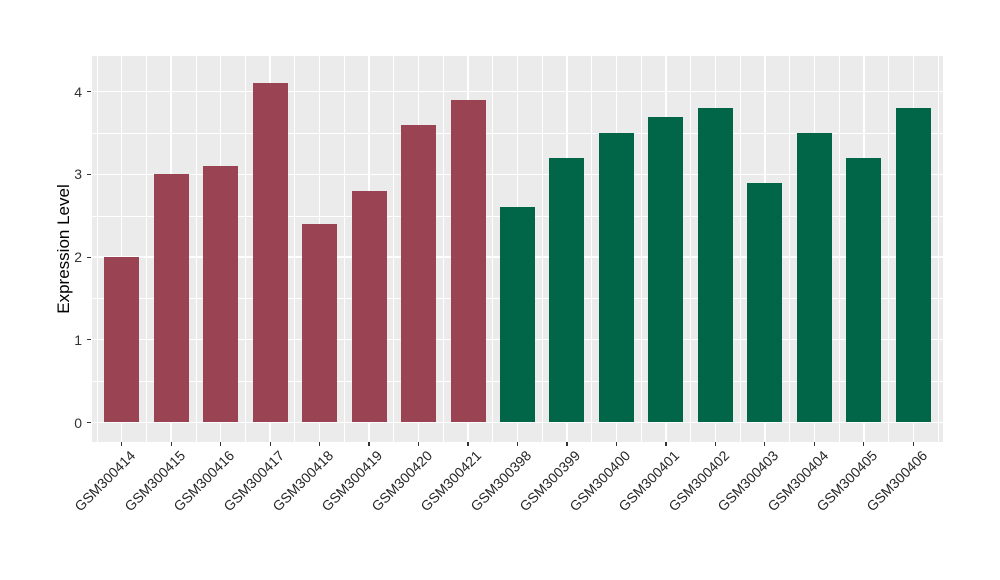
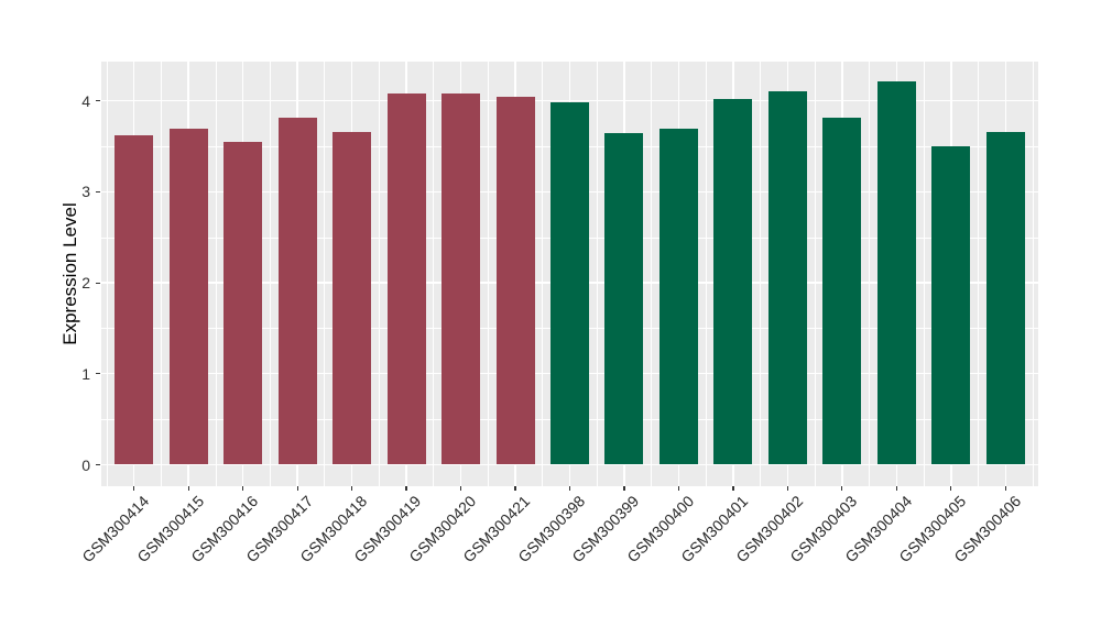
GSM300414: 2.0 -> 3.6
GSM300415: 3.0 -> 3.7
GSM300416: 3.1 -> 3.5
GSM300417: 4.1 -> 3.8
GSM300418: 2.4 -> 3.7
GSM300419: 2.8 -> 4.1
GSM300420: 3.6 -> 4.1
GSM300421: 3.9 -> 4.0
GSM300398: 2.6 -> 4.0
GSM300399: 3.2 -> 3.6
GSM300400: 3.5 -> 3.7
GSM300401: 3.7 -> 4.0
GSM300402: 3.8 -> 4.1
GSM300403: 2.9 -> 3.8
GSM300404: 3.5 -> 4.2
GSM300405: 3.2 -> 3.5
GSM300406: 3.8 -> 3.7
